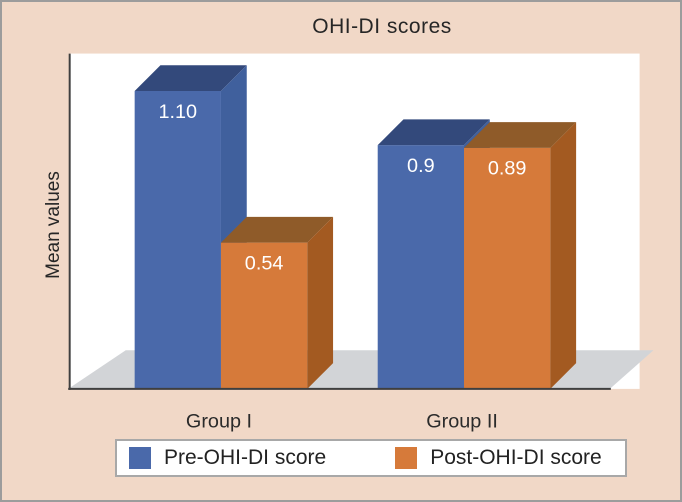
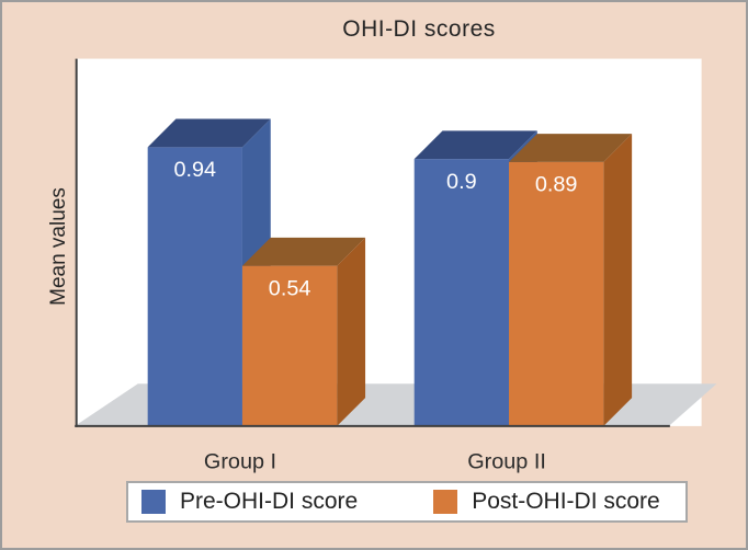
Pre-OHI-DI score/Group I: 1.10 -> 0.94
